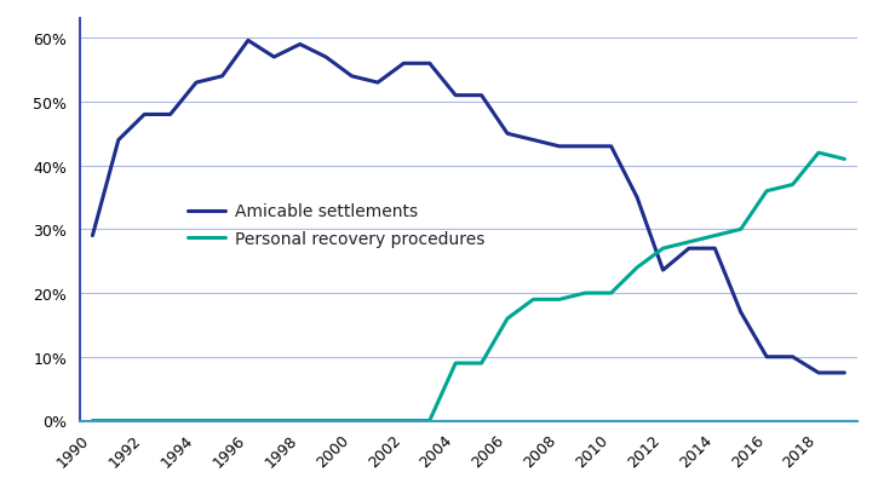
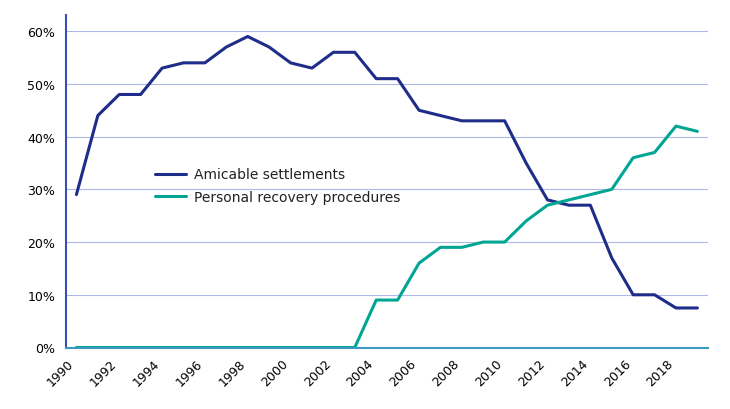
Amicable settlements/1996: 59.6% -> 54.0%
Amicable settlements/2012: 23.6% -> 28.0%
